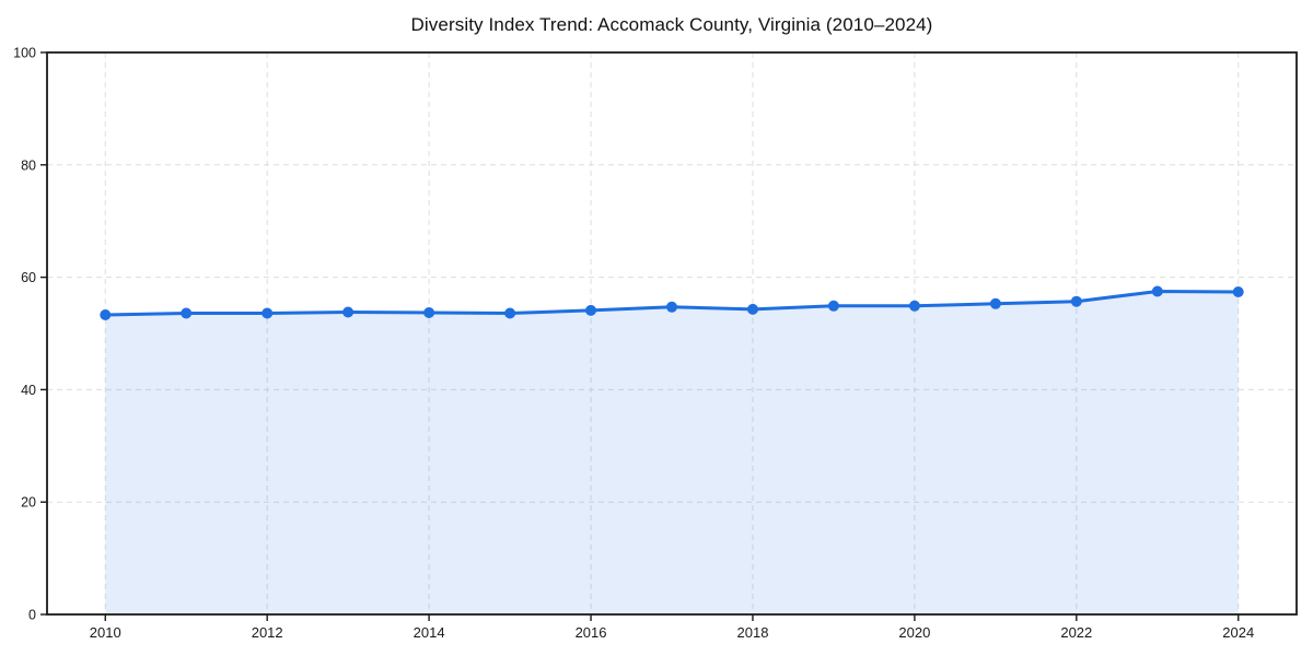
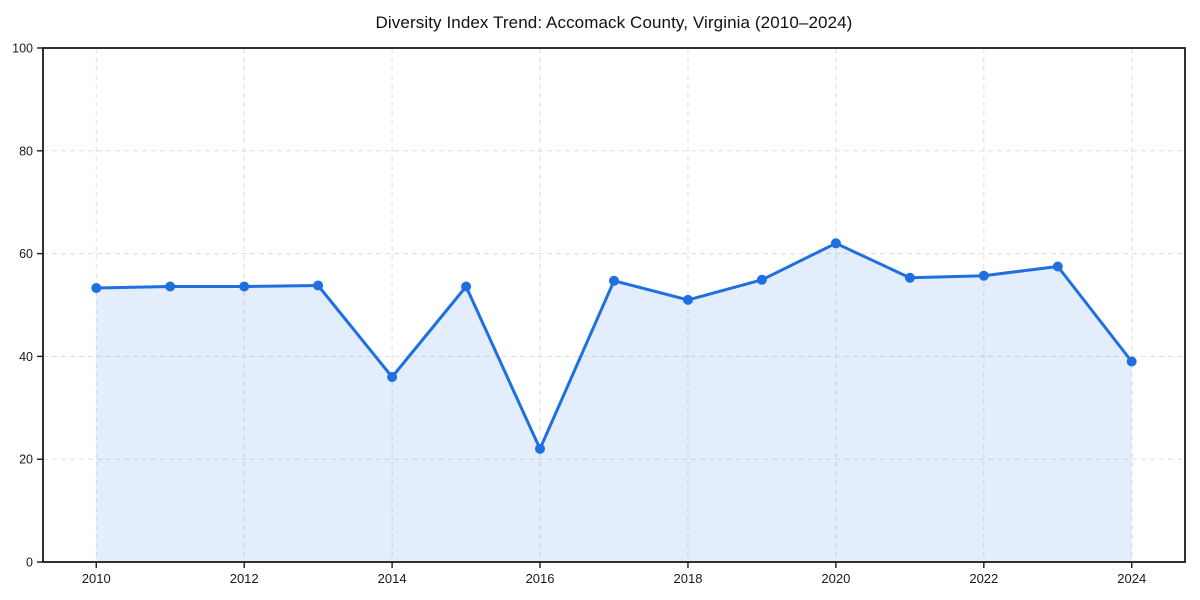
2014: 54 -> 36
2016: 54 -> 22
2018: 54 -> 51
2020: 55 -> 62
2024: 57 -> 39
